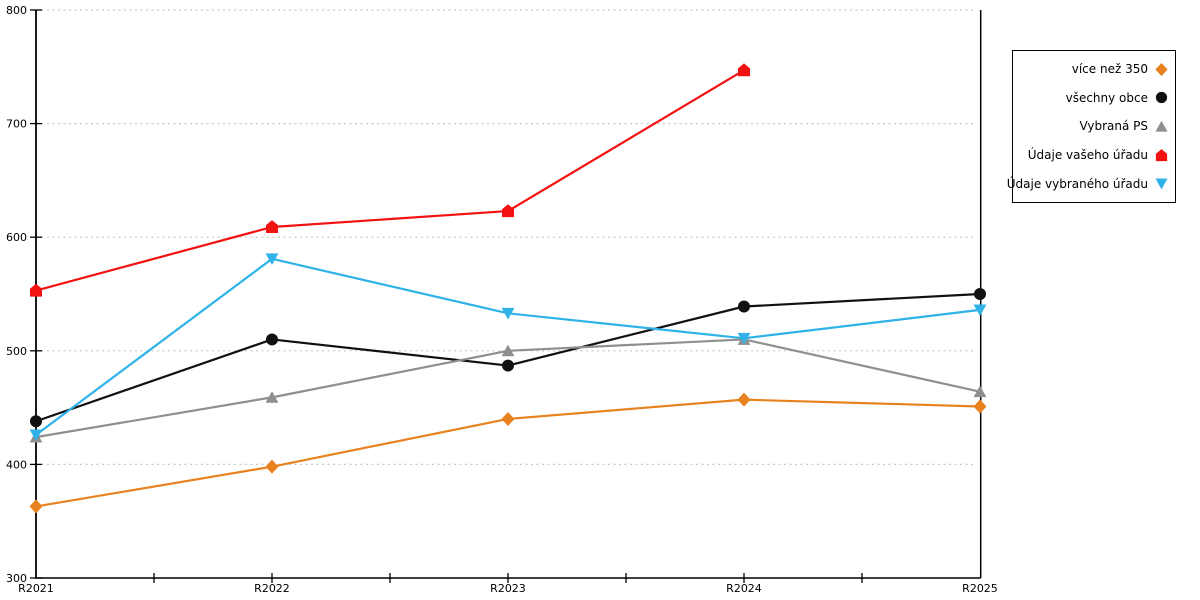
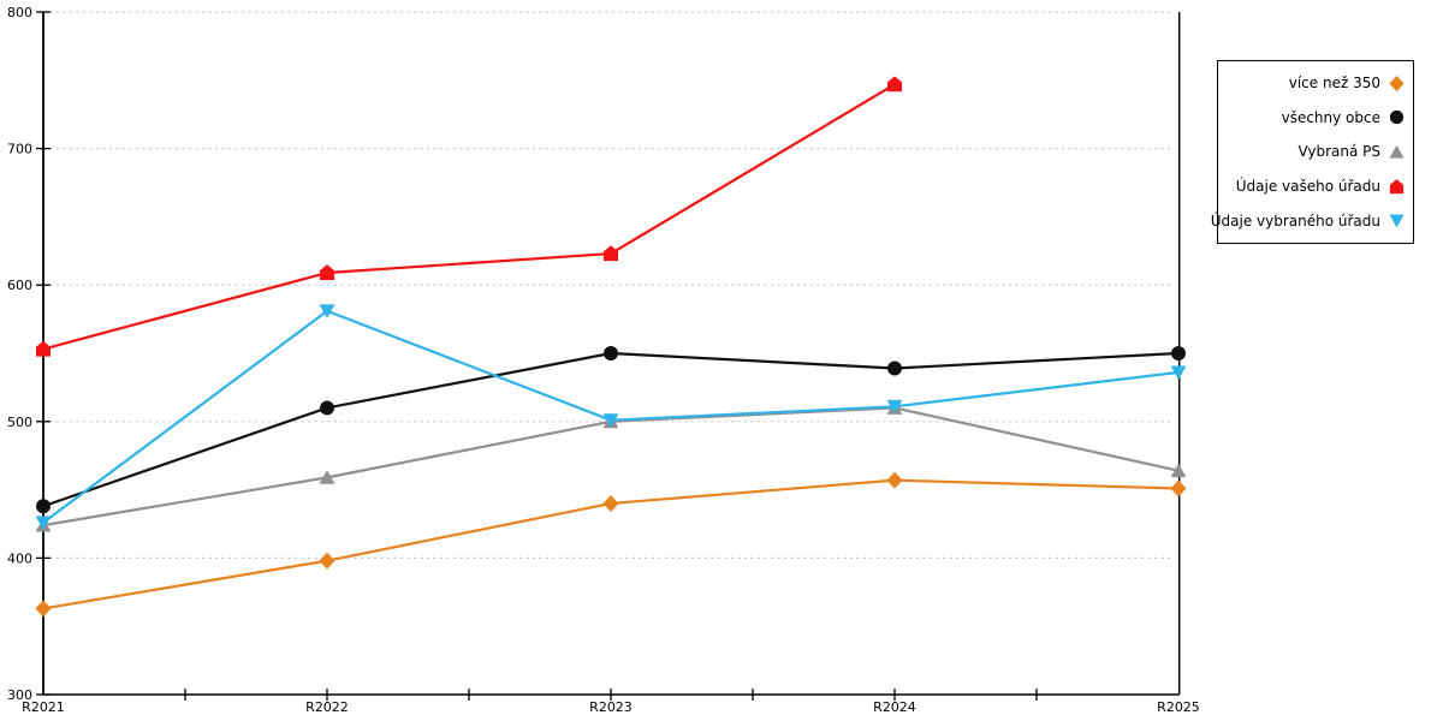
všechny obce/R2023: 487 -> 550
Údaje vybraného úřadu/R2023: 533 -> 501
